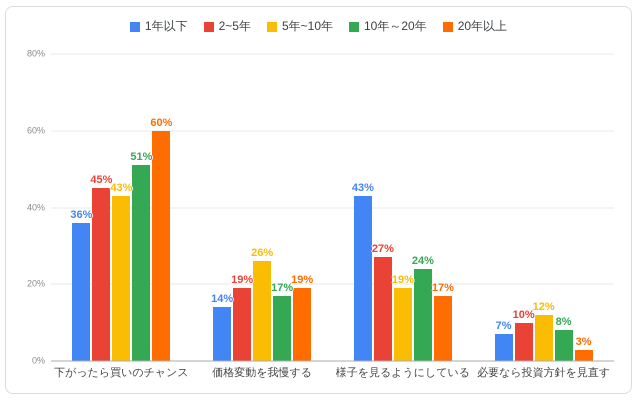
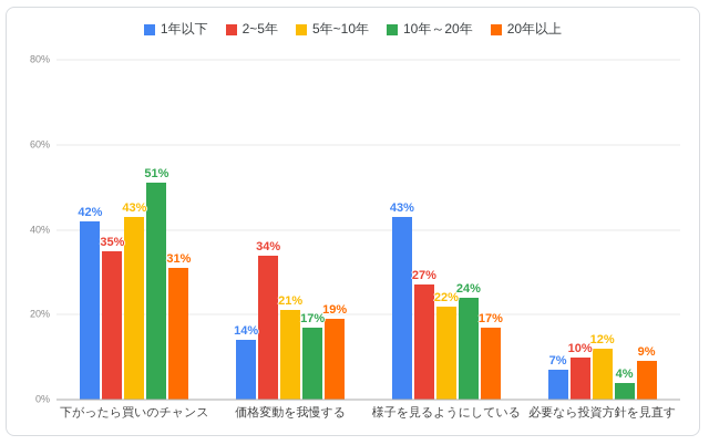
1年以下/下がったら買いのチャンス: 36% -> 42%
2~5年/下がったら買いのチャンス: 45% -> 35%
20年以上/下がったら買いのチャンス: 60% -> 31%
2~5年/価格変動を我慢する: 19% -> 34%
5年~10年/価格変動を我慢する: 26% -> 21%
5年~10年/様子を見るようにしている: 19% -> 22%
10年～20年/必要なら投資方針を見直す: 8% -> 4%
20年以上/必要なら投資方針を見直す: 3% -> 9%
